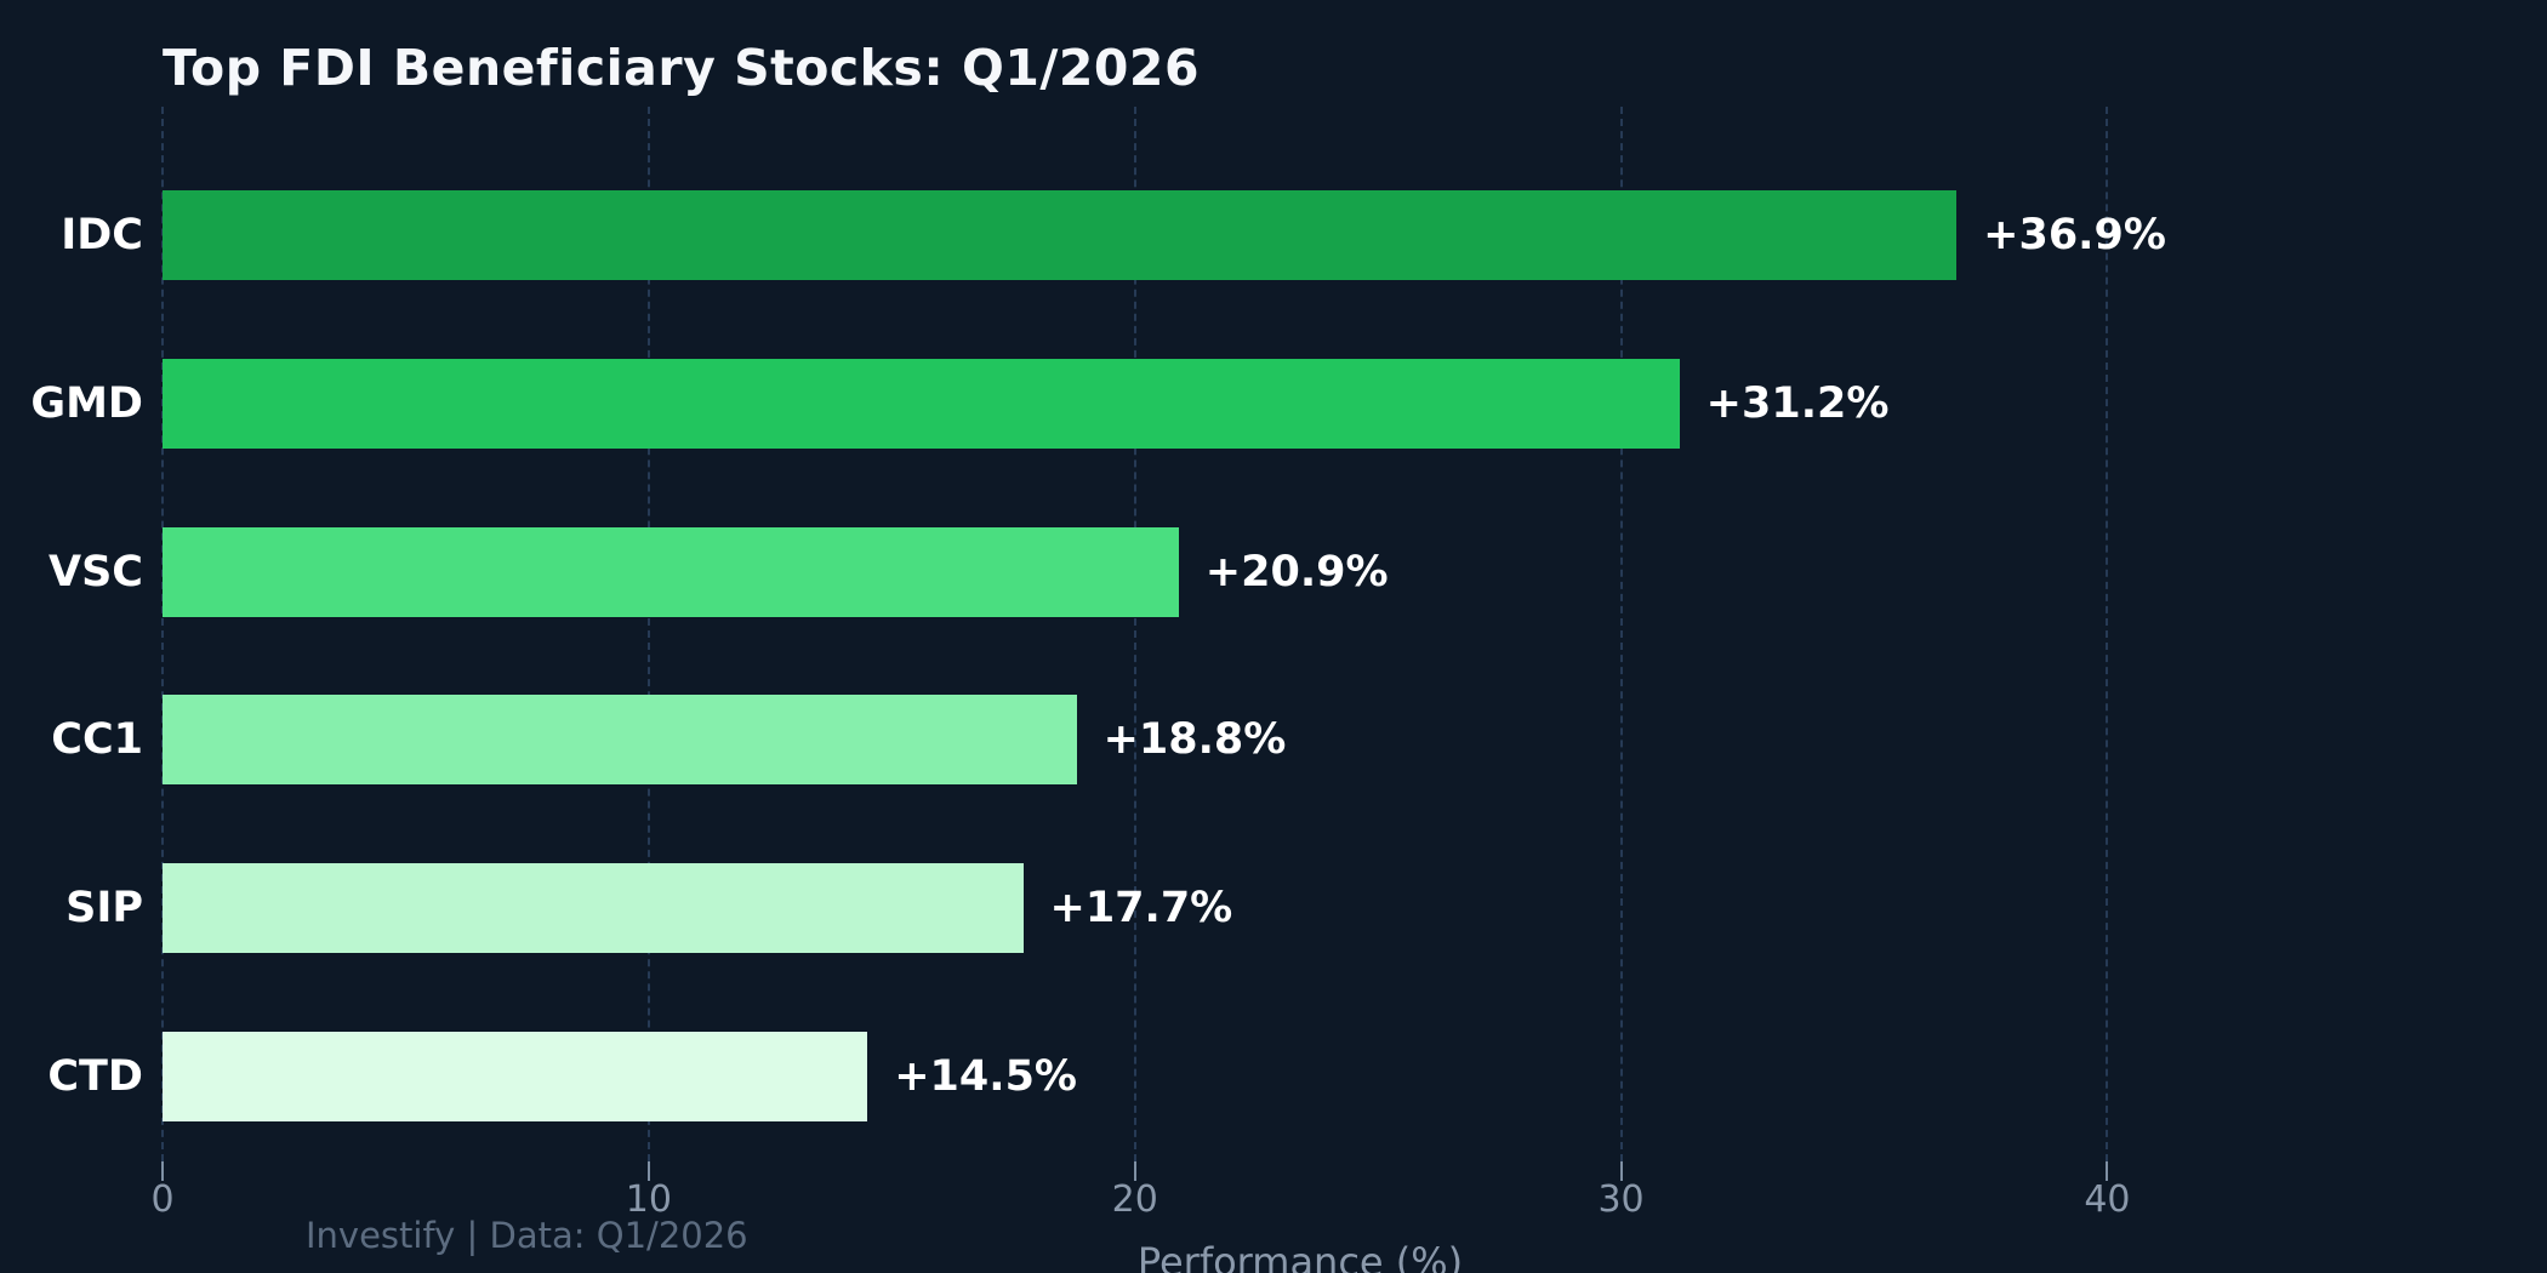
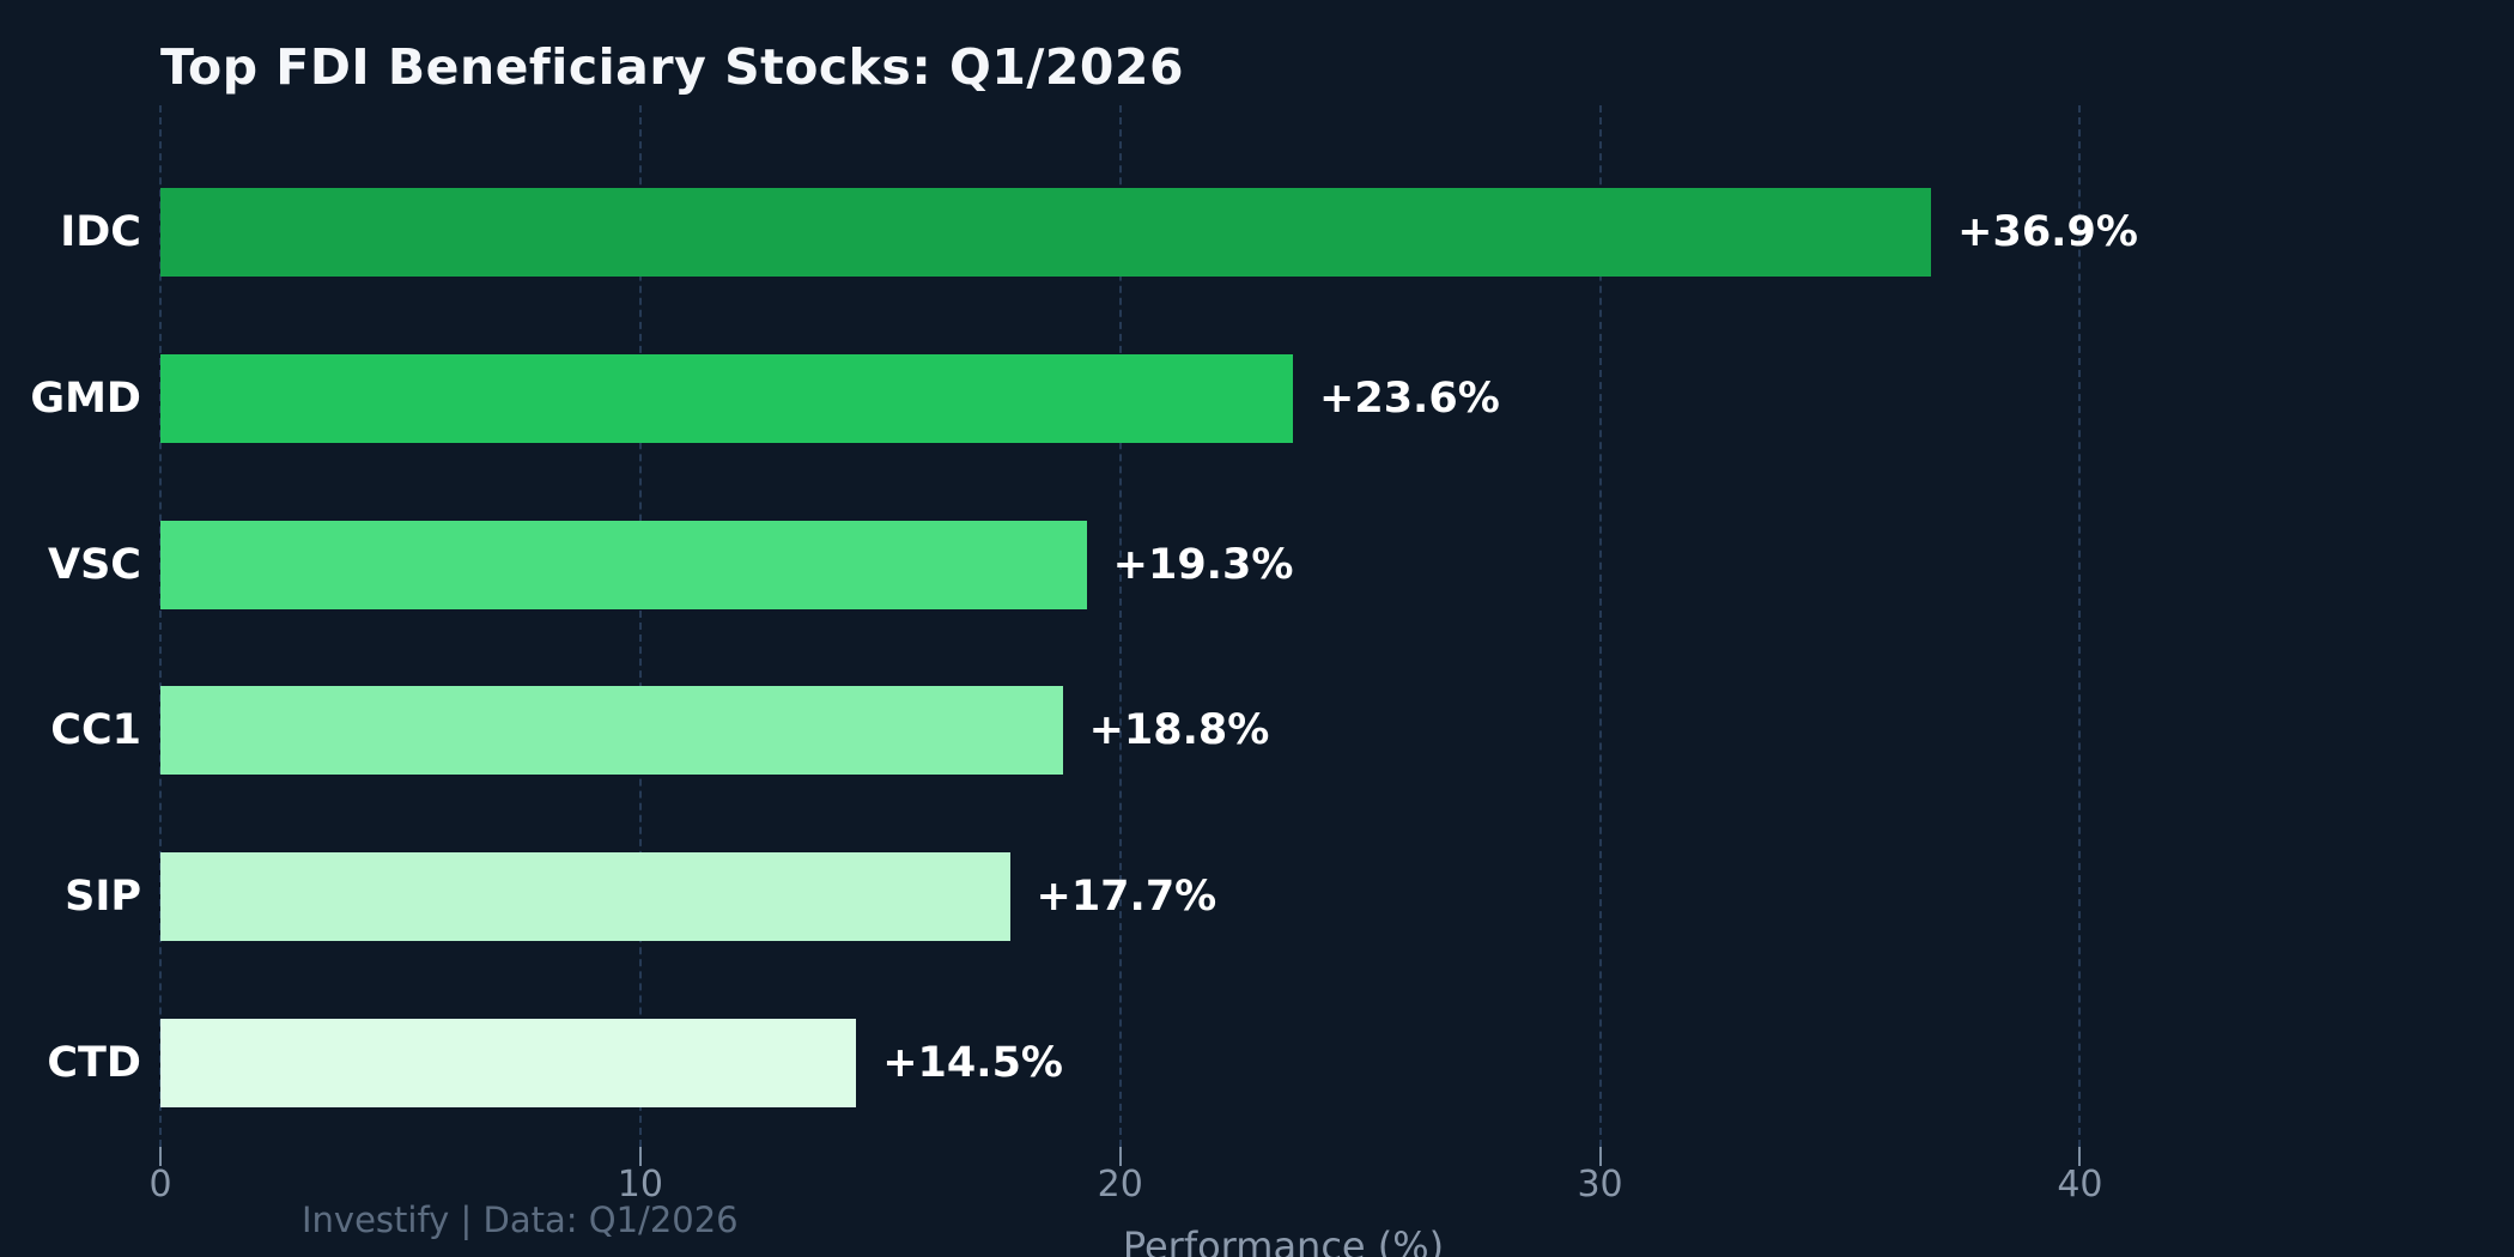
GMD: +31.2% -> +23.6%
VSC: +20.9% -> +19.3%
